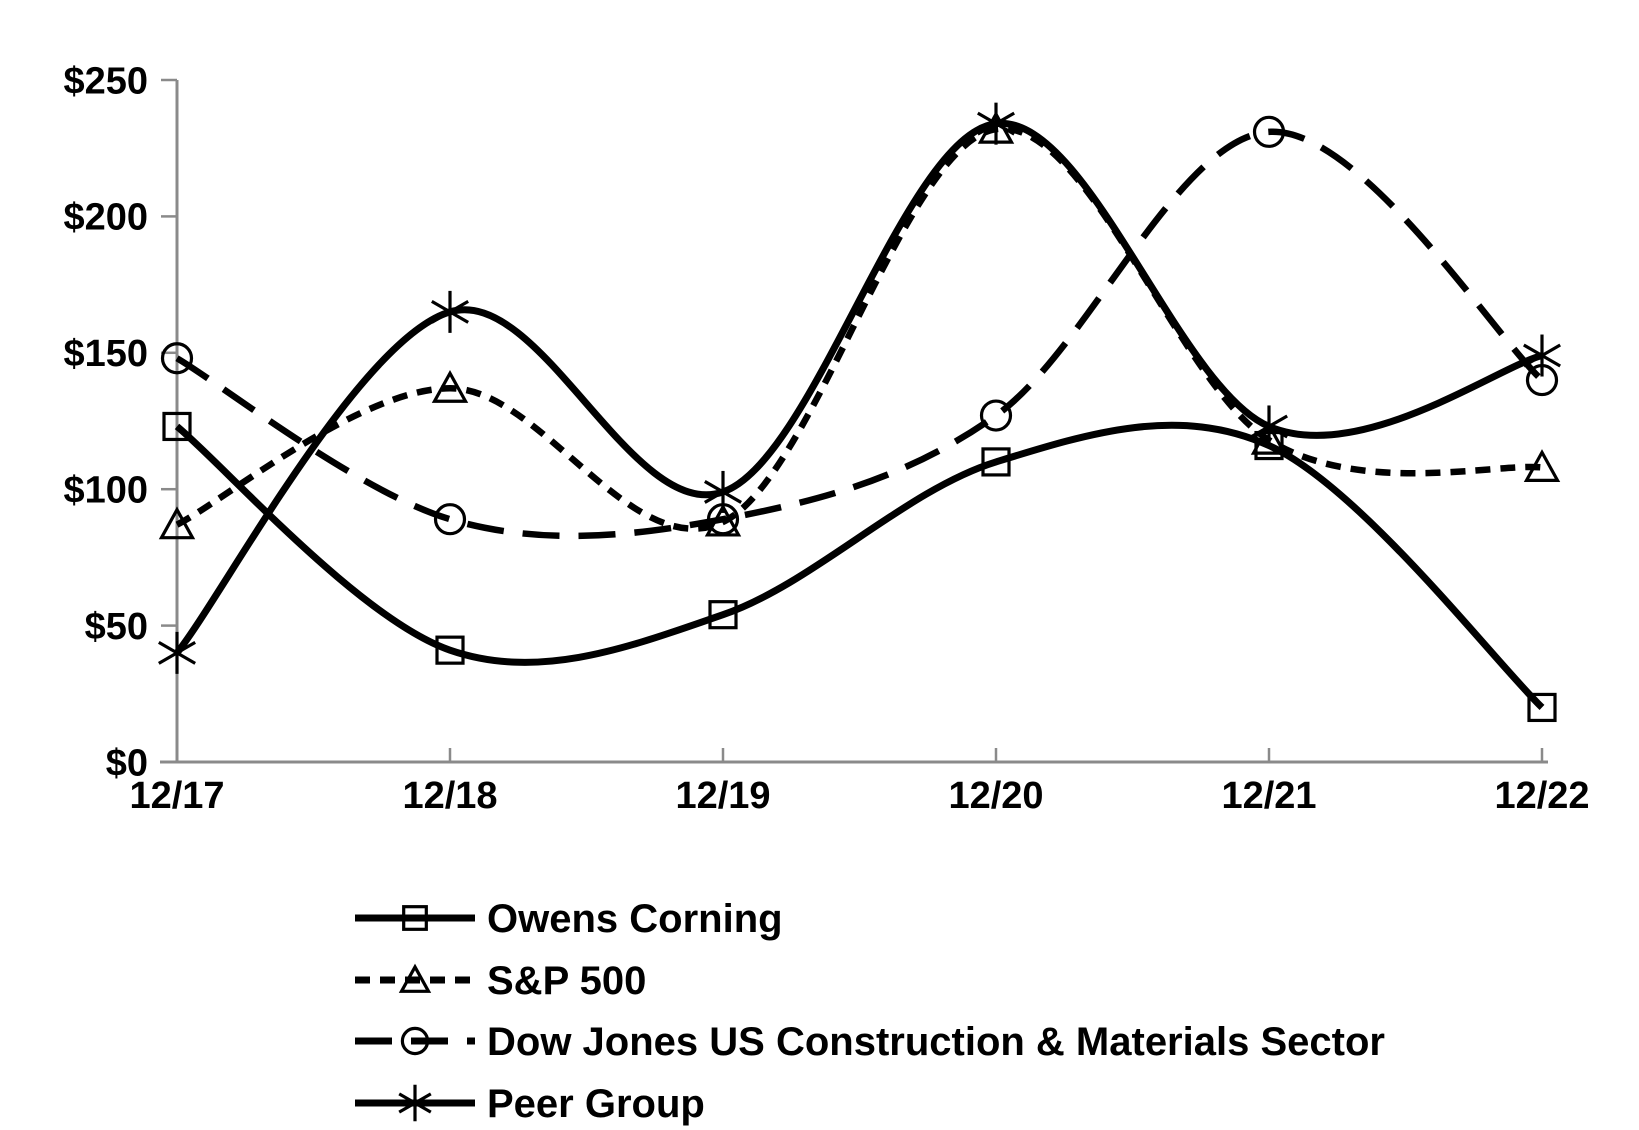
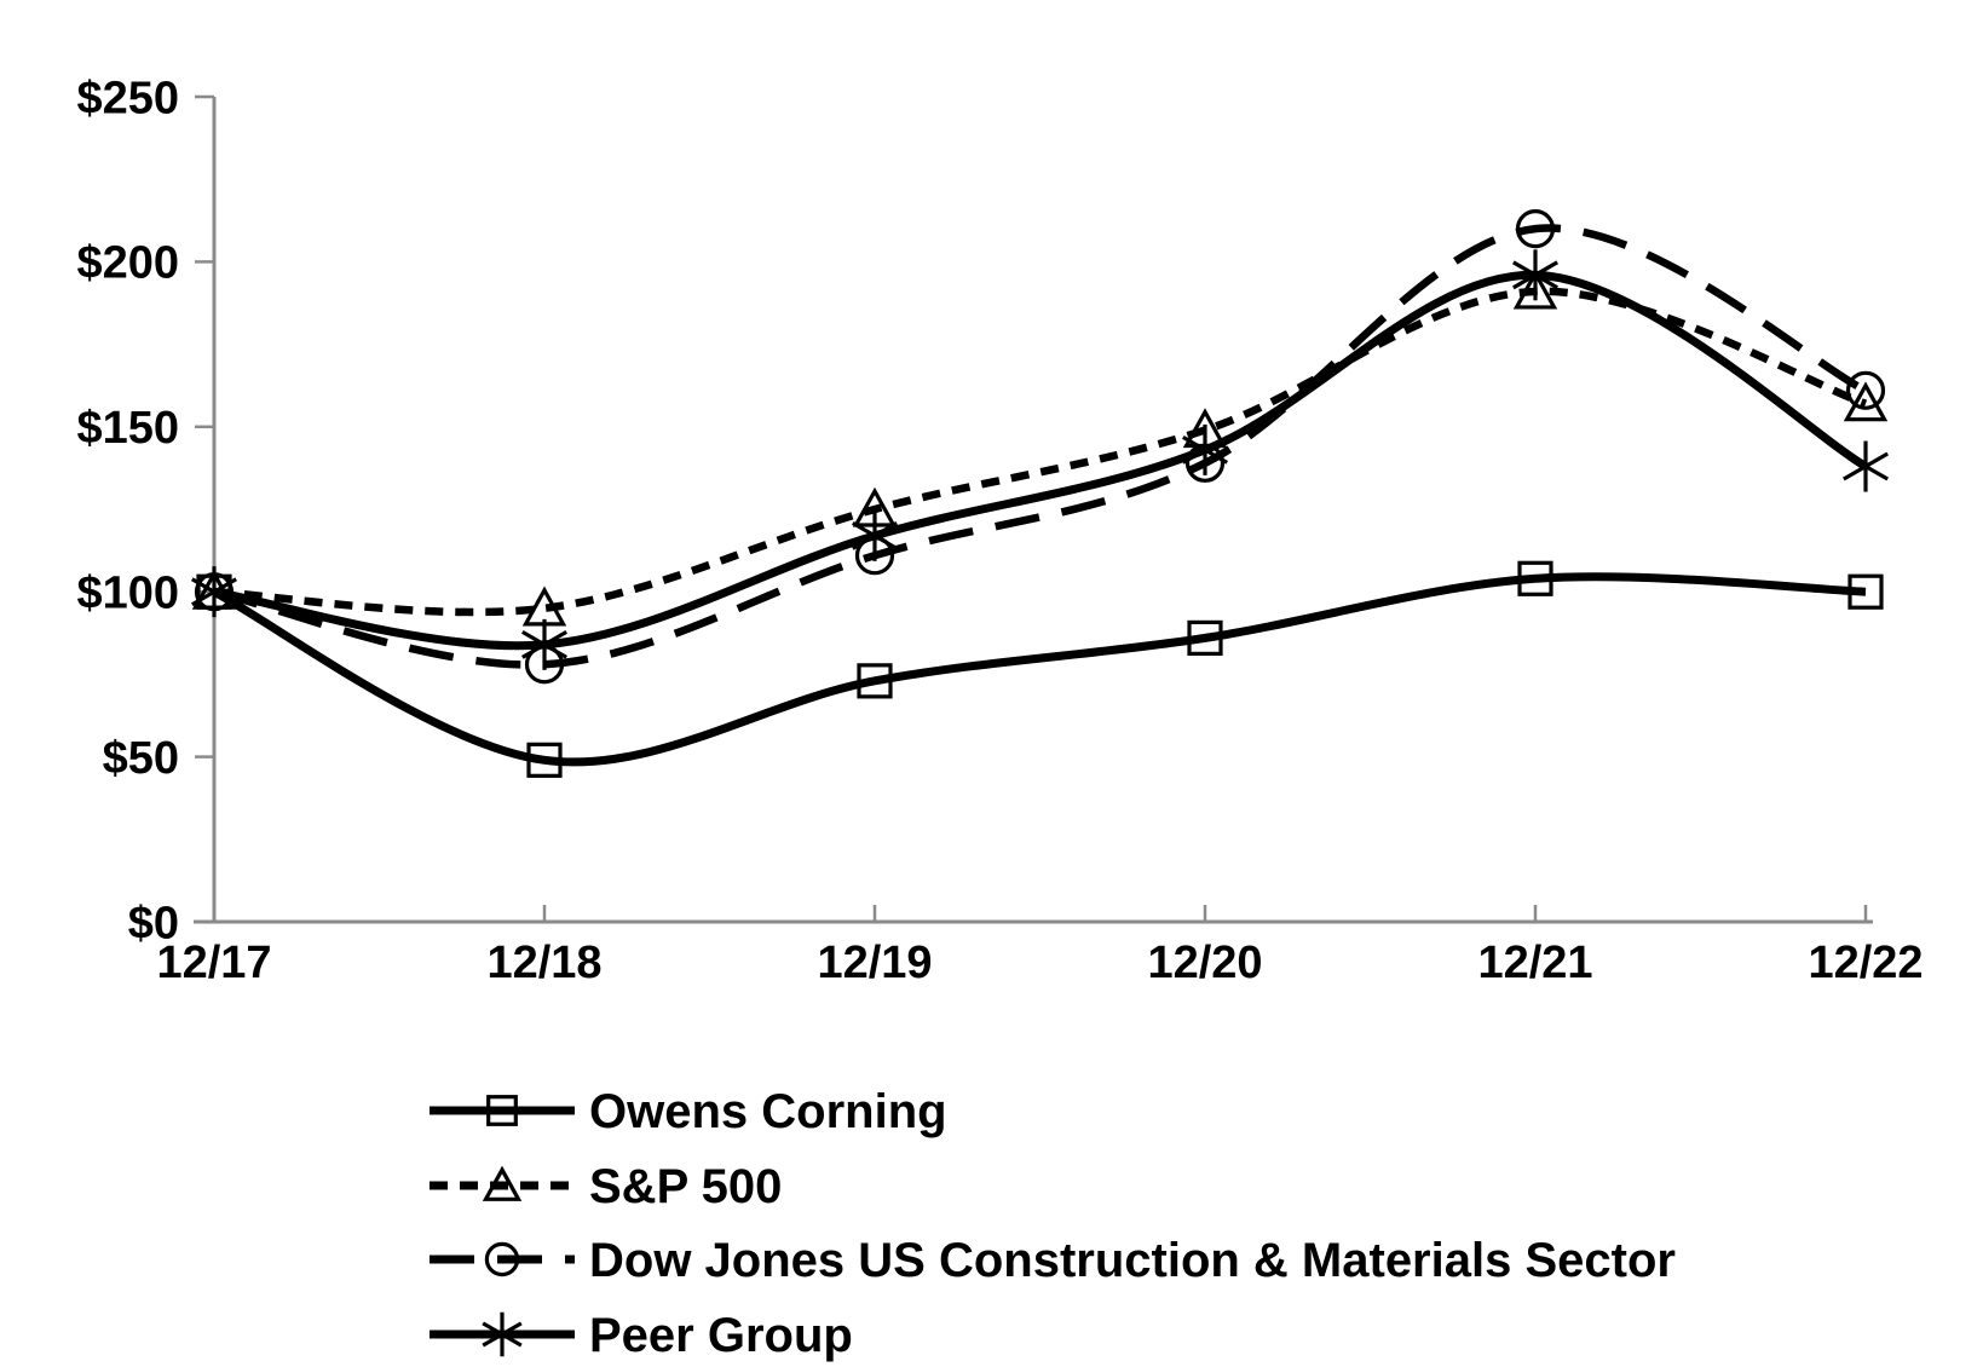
Owens Corning/12/17: $123 -> $100
S&P 500/12/17: $87 -> $100
Dow Jones US Construction & Materials Sector/12/17: $148 -> $100
Peer Group/12/17: $40 -> $100
Owens Corning/12/18: $41 -> $49
S&P 500/12/18: $137 -> $95
Dow Jones US Construction & Materials Sector/12/18: $89 -> $78
Peer Group/12/18: $165 -> $84
Owens Corning/12/19: $54 -> $73
S&P 500/12/19: $88 -> $125
Dow Jones US Construction & Materials Sector/12/19: $89 -> $111
Peer Group/12/19: $99 -> $117
Owens Corning/12/20: $110 -> $86
S&P 500/12/20: $232 -> $149
Dow Jones US Construction & Materials Sector/12/20: $127 -> $139
Peer Group/12/20: $234 -> $143
Owens Corning/12/21: $116 -> $104
S&P 500/12/21: $118 -> $191
Dow Jones US Construction & Materials Sector/12/21: $231 -> $210
Peer Group/12/21: $123 -> $196
Owens Corning/12/22: $20 -> $100
S&P 500/12/22: $108 -> $157
Dow Jones US Construction & Materials Sector/12/22: $140 -> $161
Peer Group/12/22: $149 -> $138
